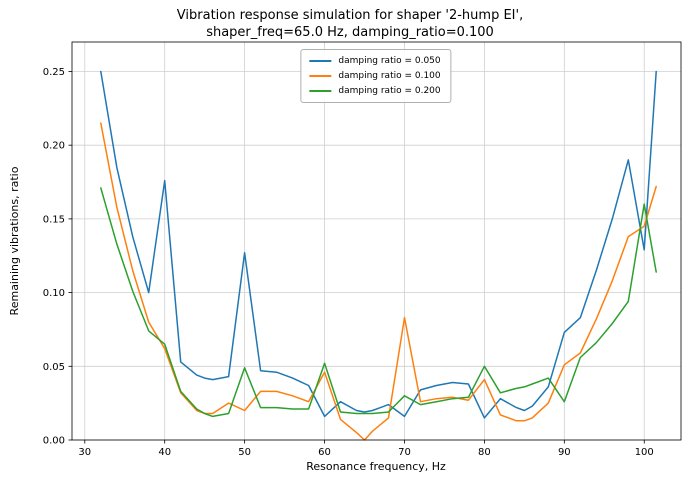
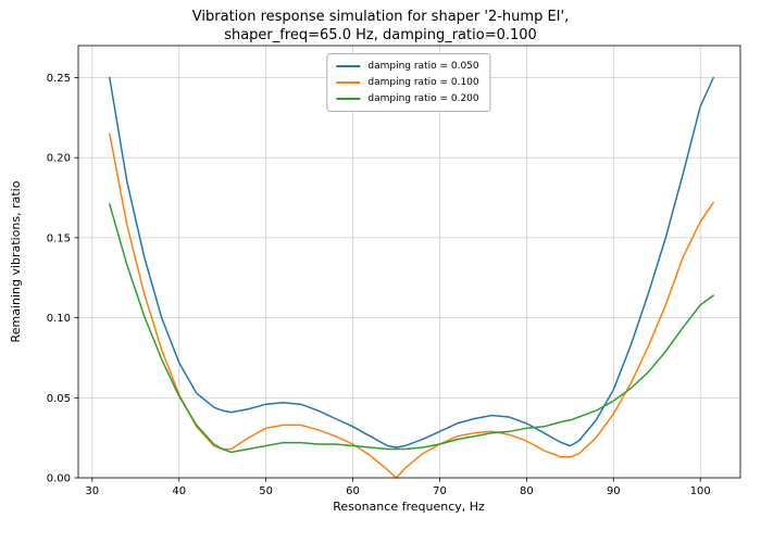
damping ratio = 0.050/40: 0.176 -> 0.072
damping ratio = 0.100/40: 0.062 -> 0.052
damping ratio = 0.200/40: 0.065 -> 0.051
damping ratio = 0.050/50: 0.127 -> 0.046
damping ratio = 0.100/50: 0.020 -> 0.031
damping ratio = 0.200/50: 0.049 -> 0.020
damping ratio = 0.050/60: 0.016 -> 0.032
damping ratio = 0.100/60: 0.046 -> 0.021
damping ratio = 0.200/60: 0.052 -> 0.020
damping ratio = 0.050/70: 0.016 -> 0.029
damping ratio = 0.100/70: 0.083 -> 0.021
damping ratio = 0.200/70: 0.030 -> 0.021
damping ratio = 0.050/80: 0.015 -> 0.034
damping ratio = 0.100/80: 0.041 -> 0.023
damping ratio = 0.200/80: 0.050 -> 0.031
damping ratio = 0.050/90: 0.073 -> 0.055
damping ratio = 0.100/90: 0.051 -> 0.040
damping ratio = 0.200/90: 0.026 -> 0.048
damping ratio = 0.050/100: 0.129 -> 0.232
damping ratio = 0.100/100: 0.145 -> 0.160
damping ratio = 0.200/100: 0.160 -> 0.108
